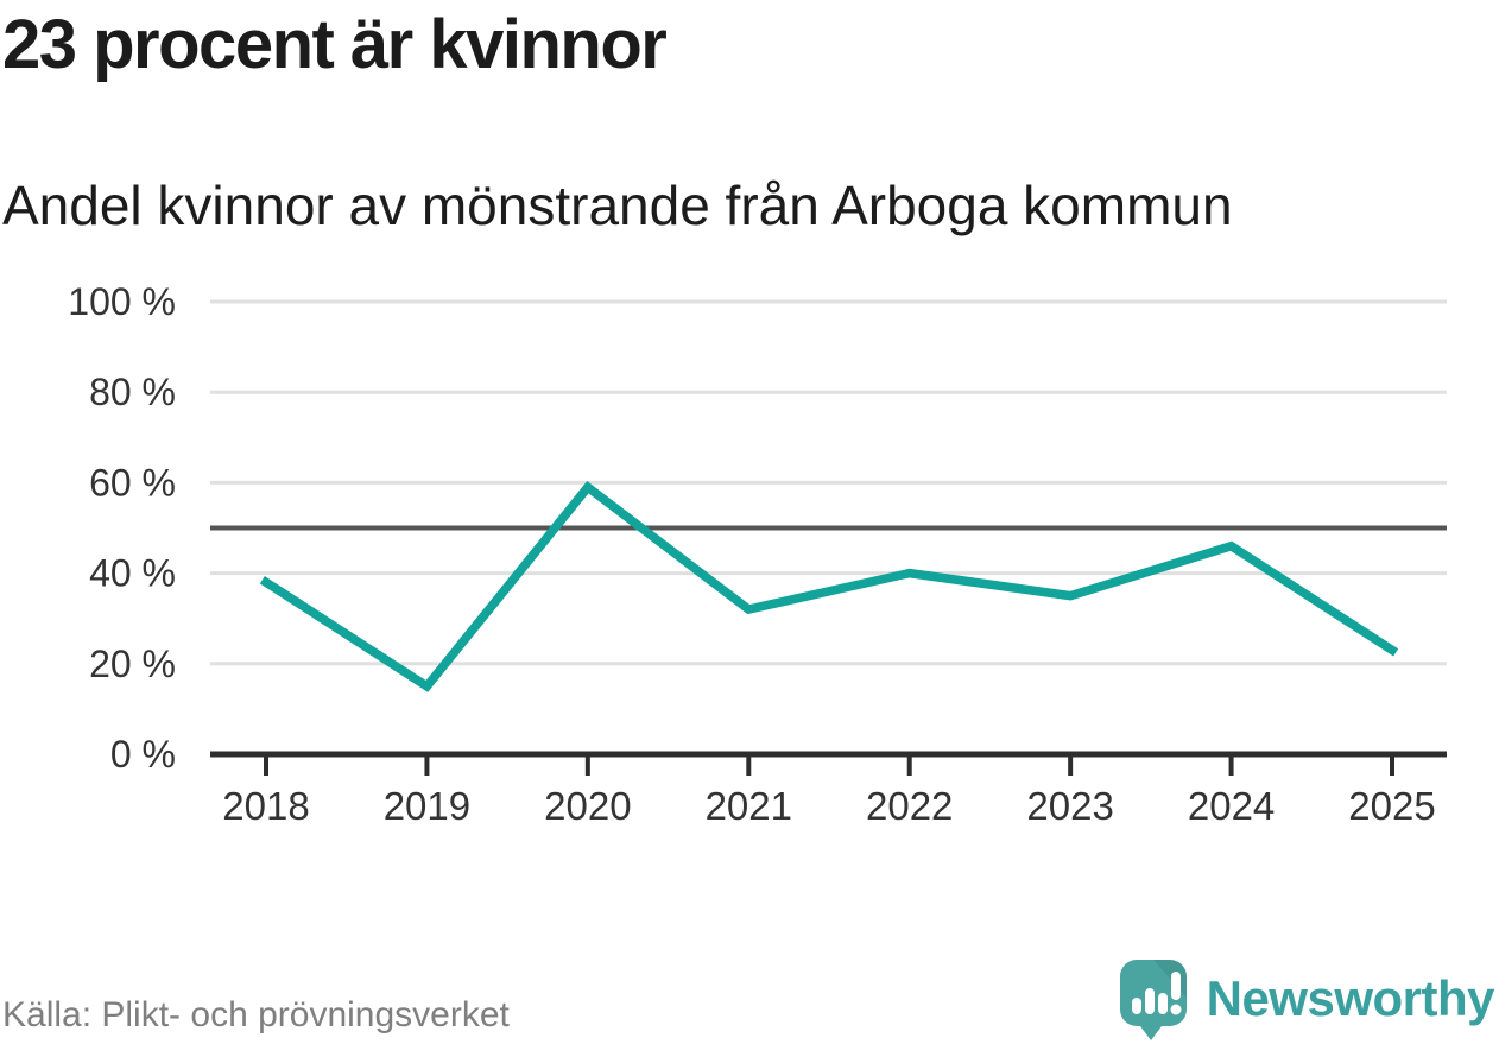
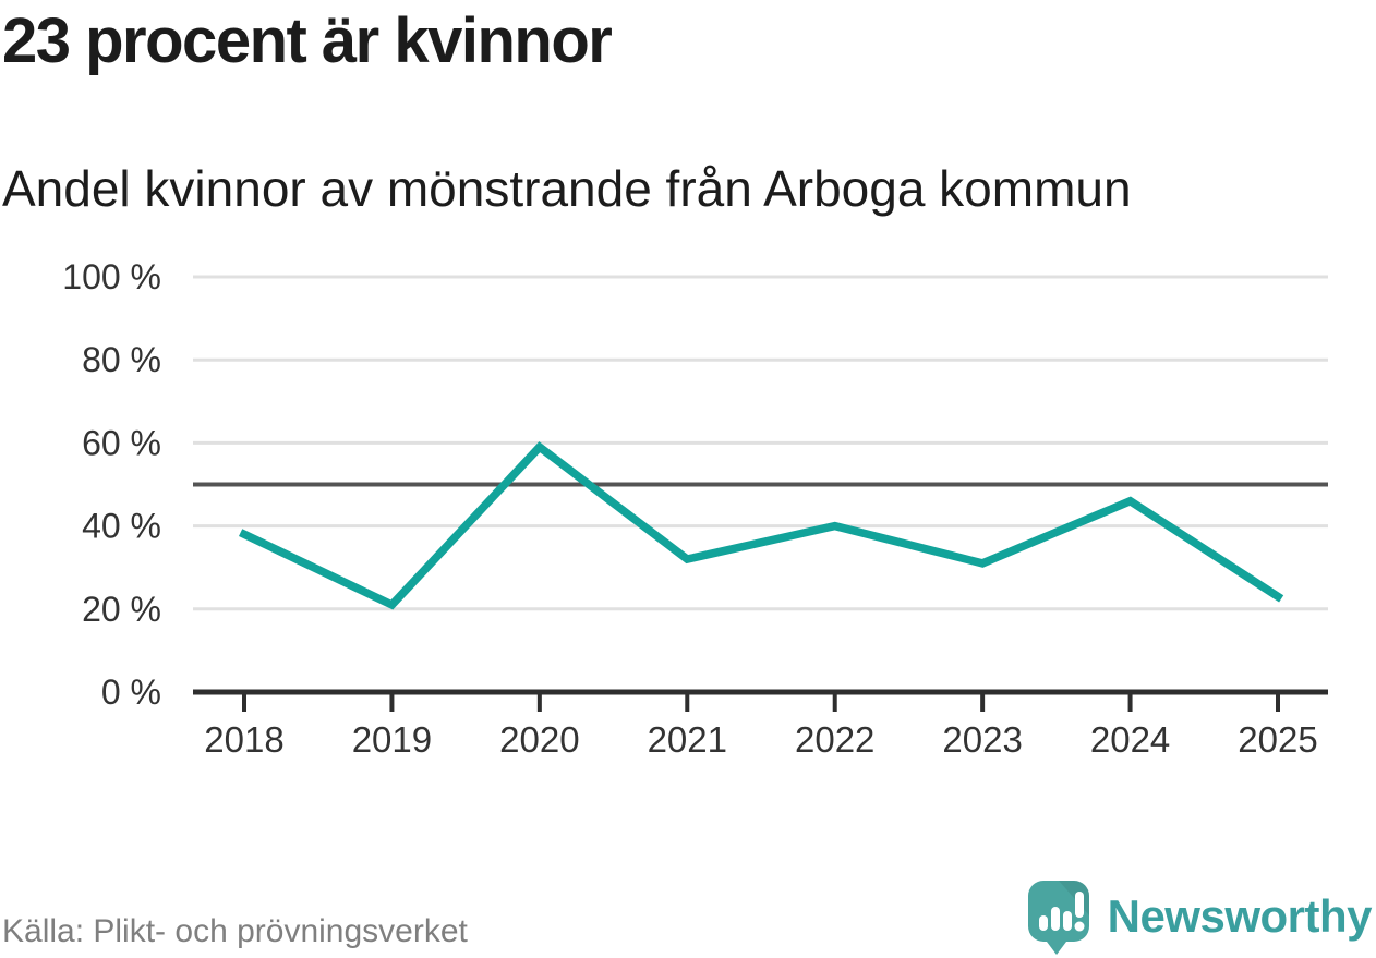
2019: 15% -> 21%
2023: 35% -> 31%
